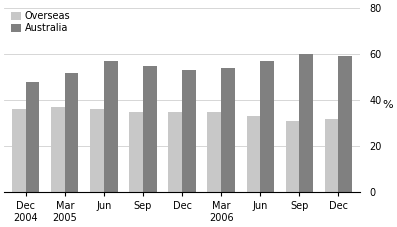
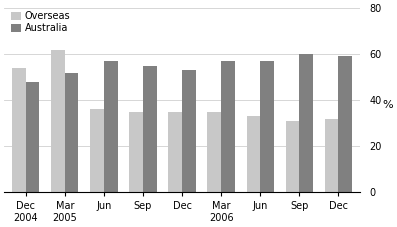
Overseas/Dec 2004: 36 -> 54
Overseas/Mar 2005: 37 -> 62
Australia/Mar 2006: 54 -> 57
